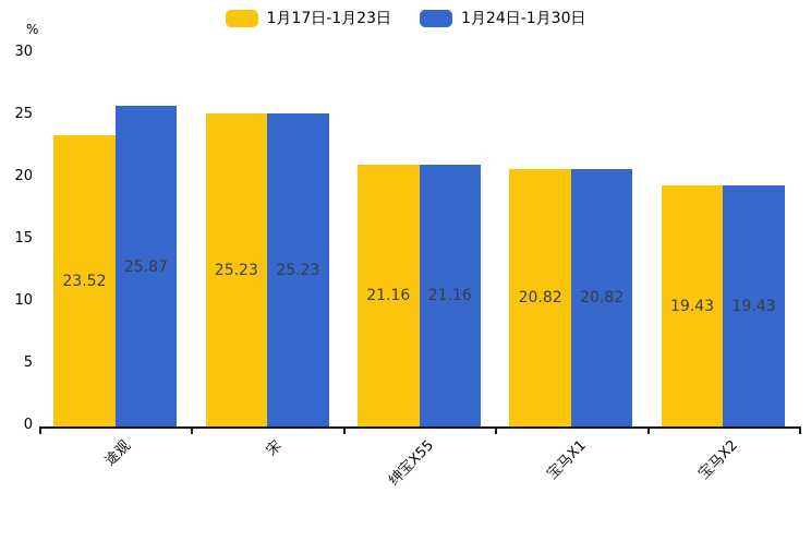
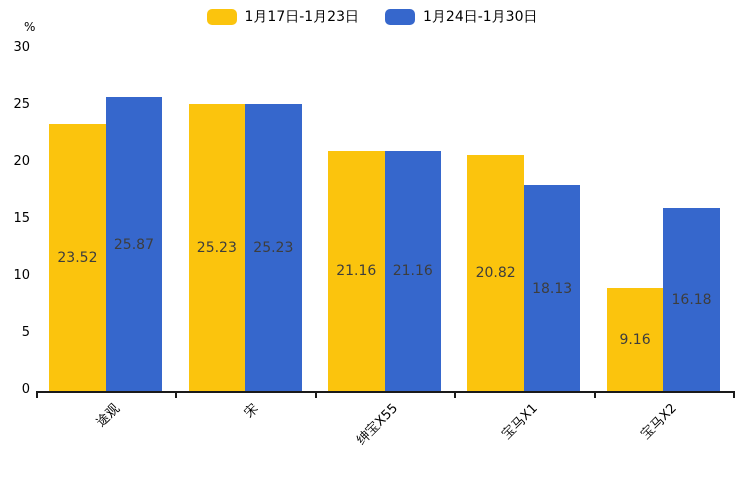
1月24日-1月30日/宝马X1: 20.82 -> 18.13
1月17日-1月23日/宝马X2: 19.43 -> 9.16
1月24日-1月30日/宝马X2: 19.43 -> 16.18
